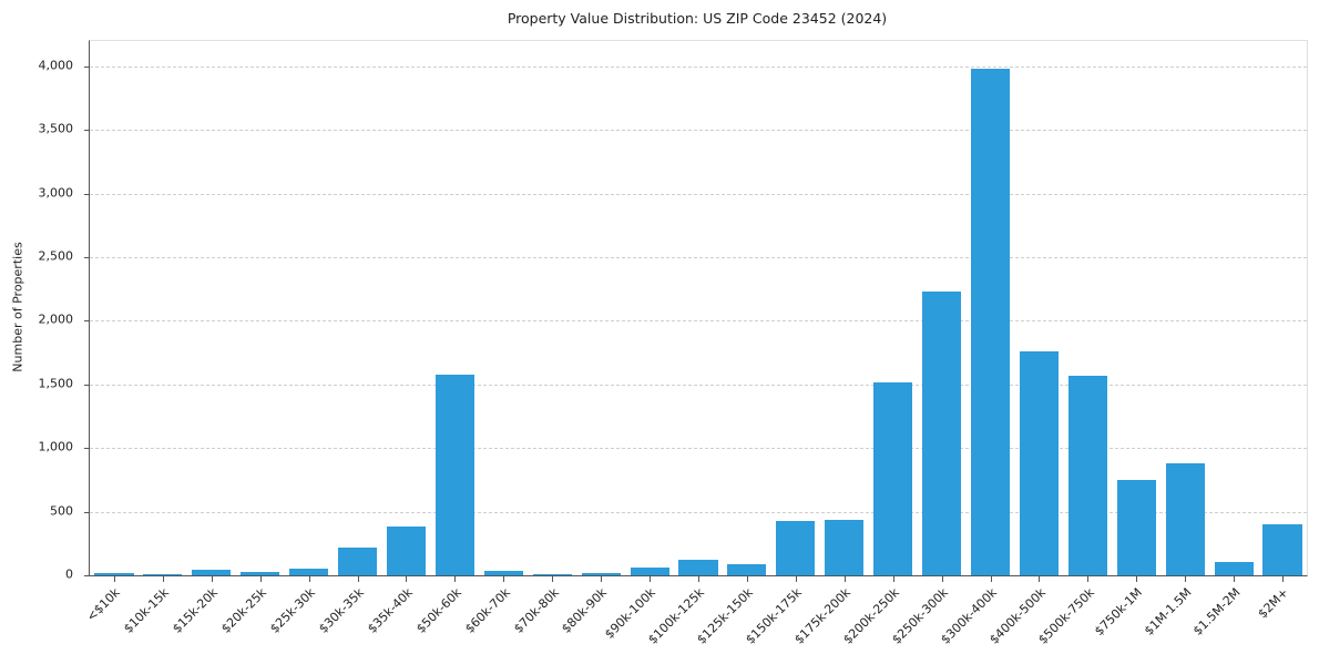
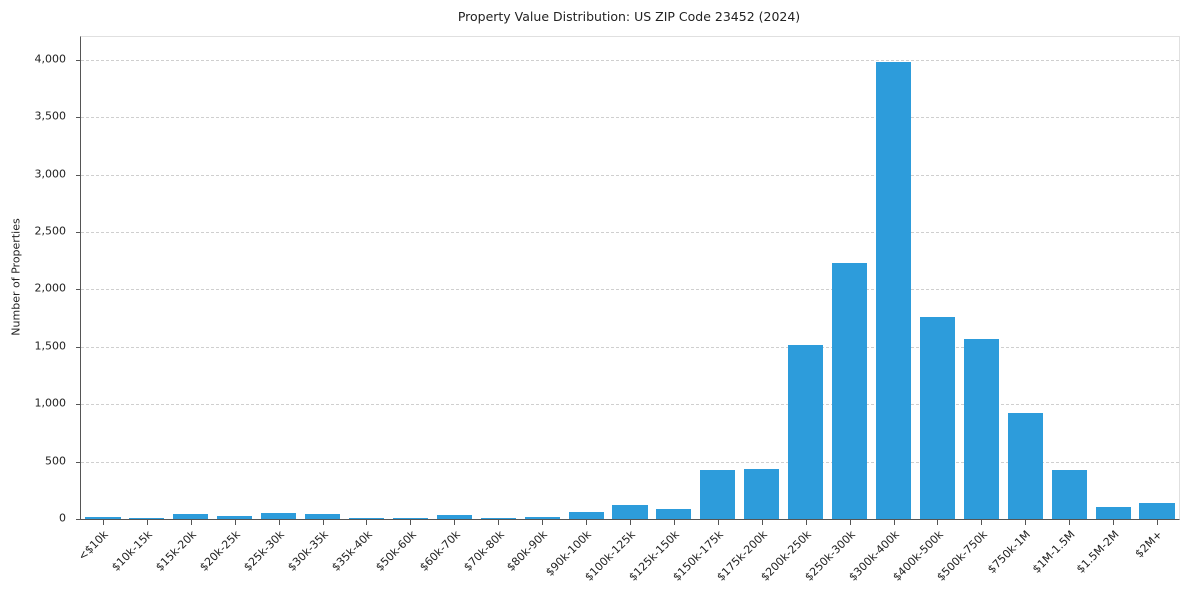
$30k-35k: 220 -> 50
$35k-40k: 380 -> 10
$50k-60k: 1580 -> 10
$750k-1M: 750 -> 920
$1M-1.5M: 880 -> 430
$2M+: 400 -> 140
